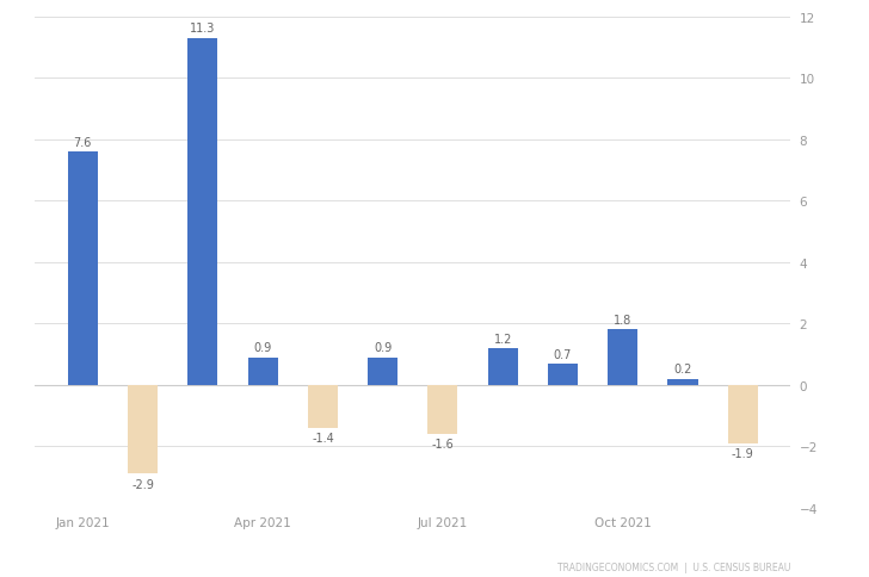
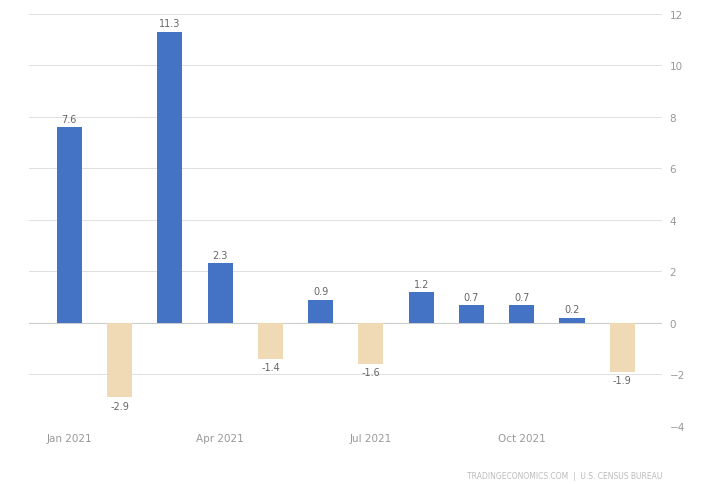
Apr 2021: 0.9 -> 2.3
Oct 2021: 1.8 -> 0.7
